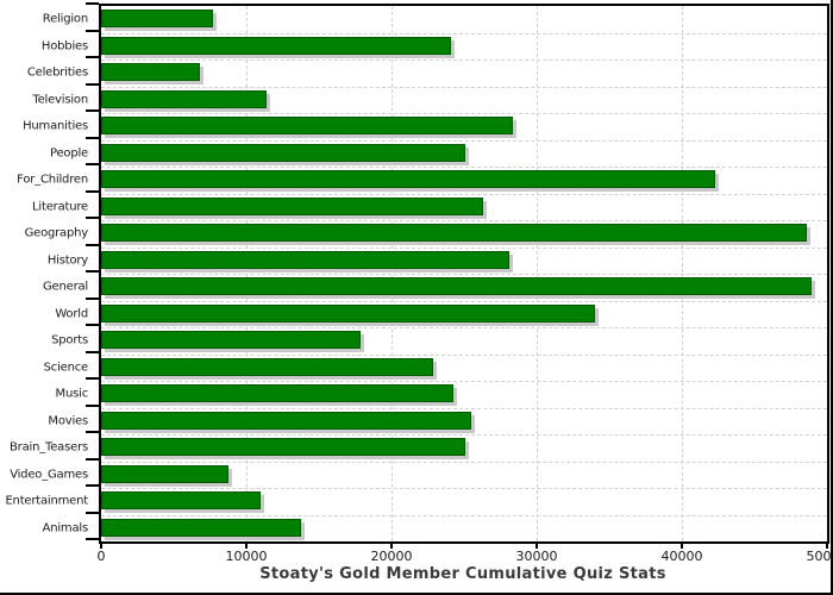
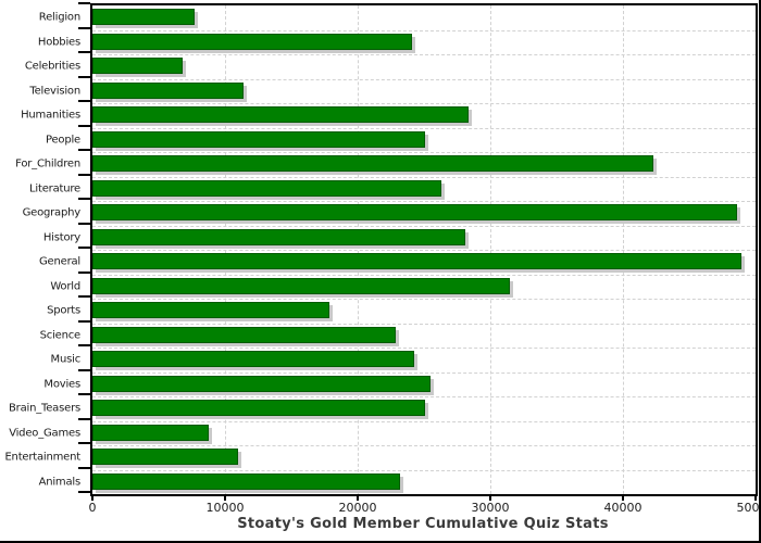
World: 34000 -> 31500
Animals: 13800 -> 23200
